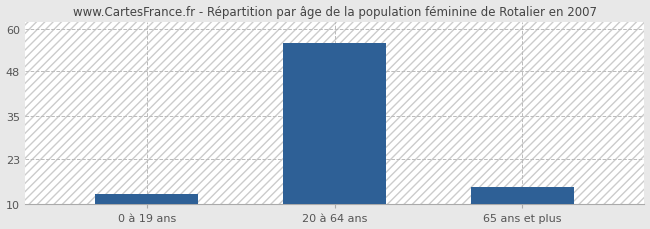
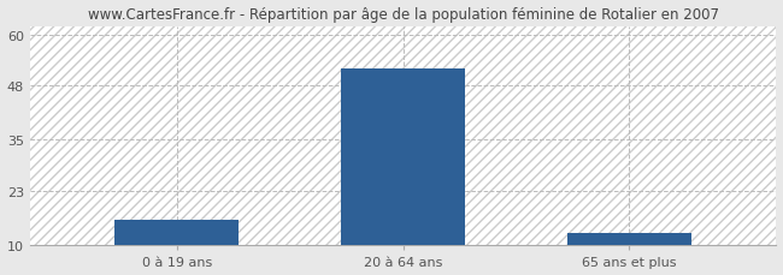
0 à 19 ans: 13 -> 16
20 à 64 ans: 56 -> 52
65 ans et plus: 15 -> 13
